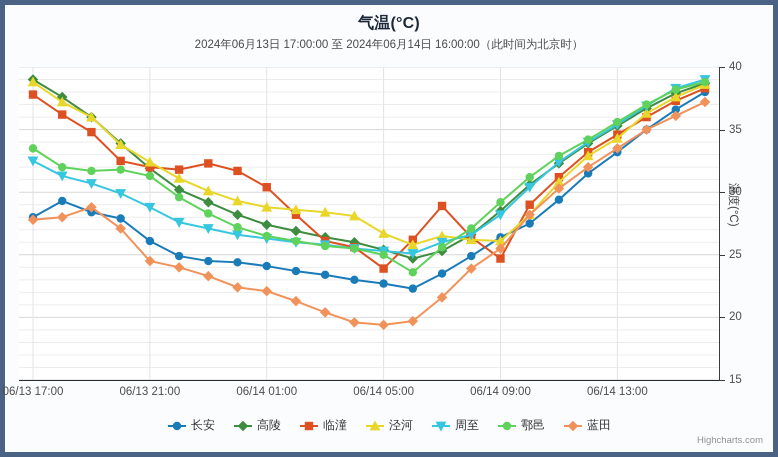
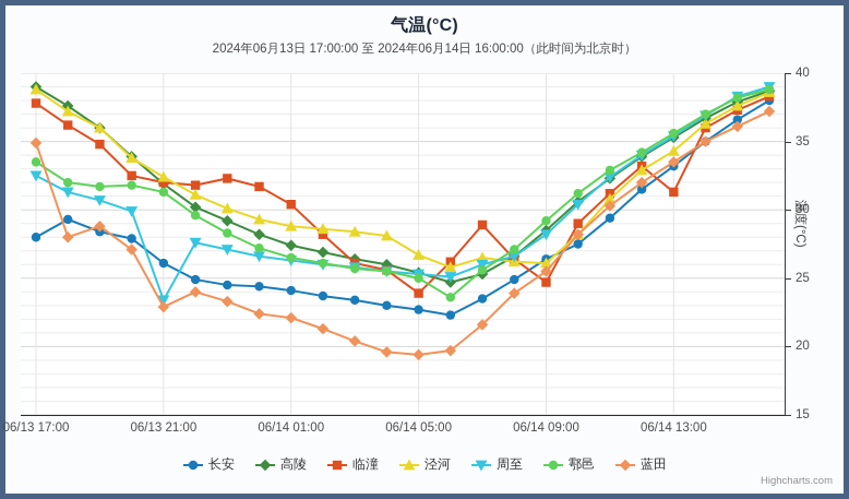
蓝田/06/13 17:00: 27.8 -> 34.9
周至/06/13 21:00: 28.8 -> 23.4
蓝田/06/13 21:00: 24.5 -> 22.9
临潼/06/14 13:00: 34.6 -> 31.3
